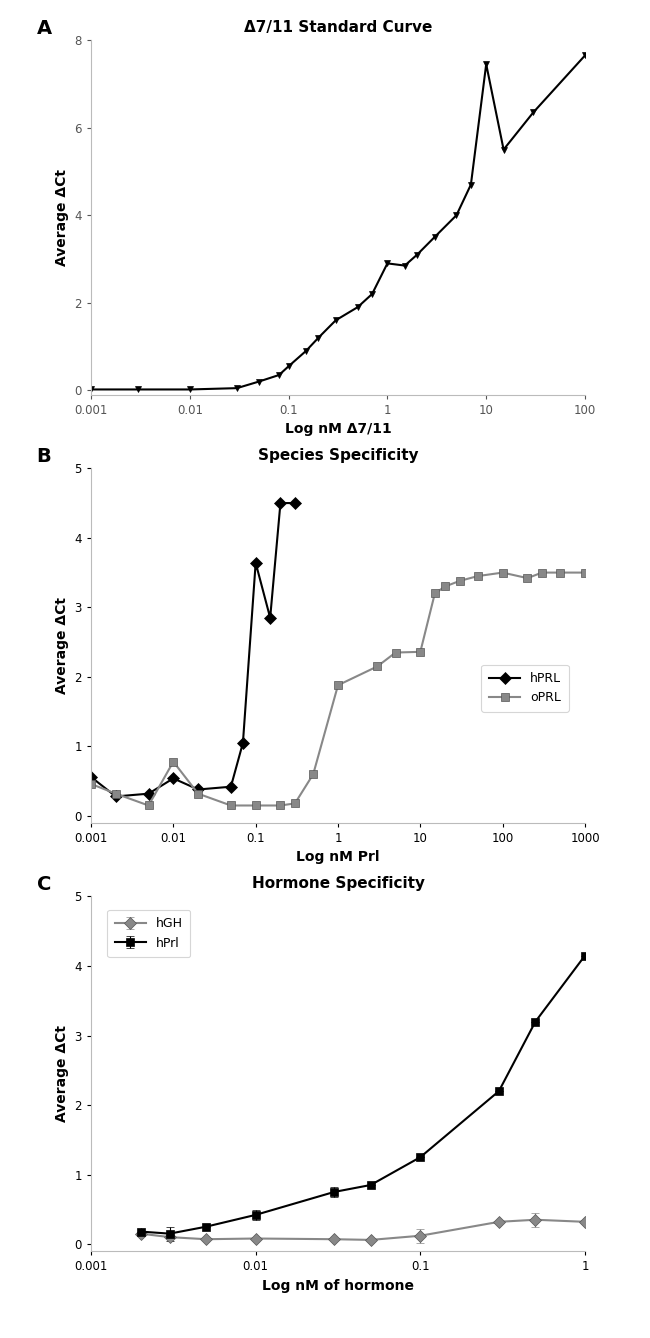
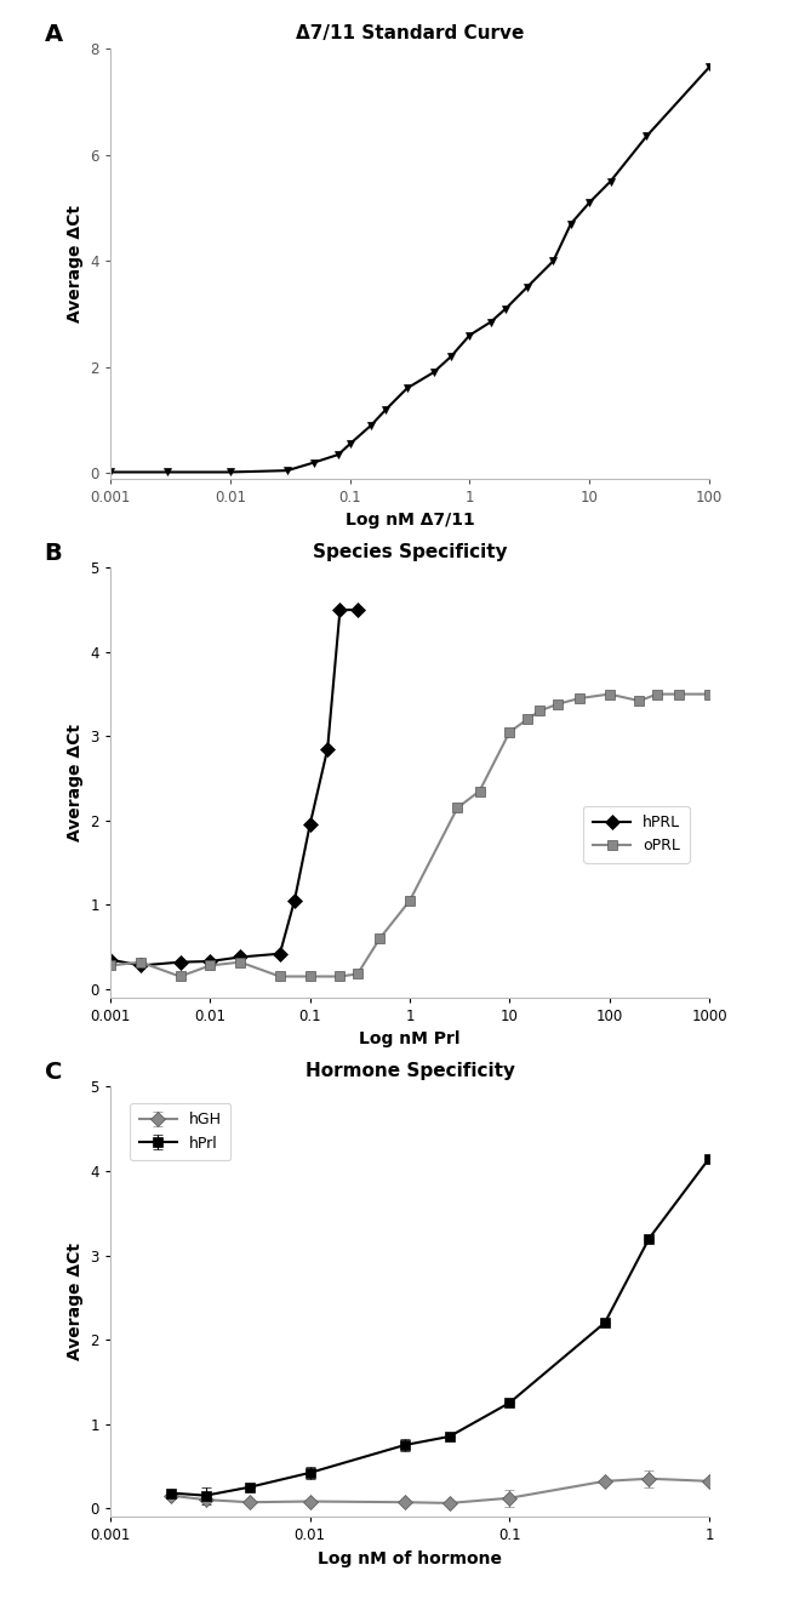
Δ7/11 Standard Curve/1: 2.90 -> 2.60
Δ7/11 Standard Curve/10: 7.45 -> 5.10
Species Specificity/hPRL/0.001: 0.56 -> 0.35
Species Specificity/oPRL/0.001: 0.46 -> 0.28
Species Specificity/hPRL/0.01: 0.54 -> 0.33
Species Specificity/oPRL/0.01: 0.78 -> 0.28
Species Specificity/hPRL/0.1: 3.64 -> 1.95
Species Specificity/oPRL/1: 1.88 -> 1.05
Species Specificity/oPRL/10: 2.36 -> 3.05
